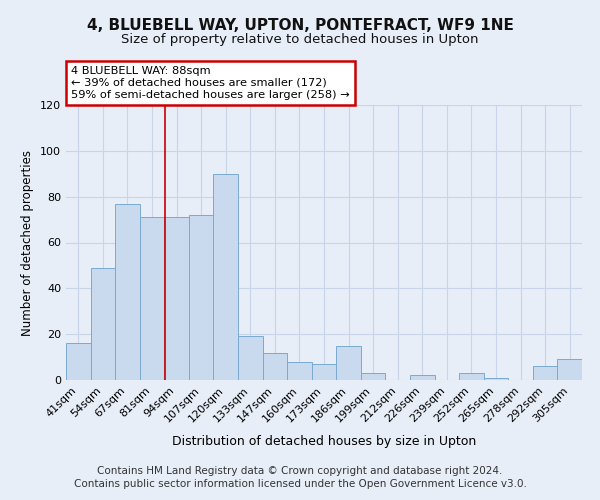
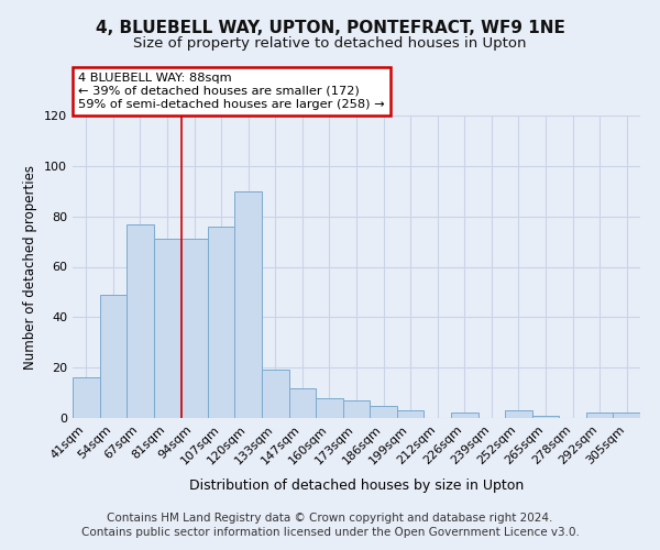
107sqm: 72 -> 76
186sqm: 15 -> 5
292sqm: 6 -> 2
305sqm: 9 -> 2
